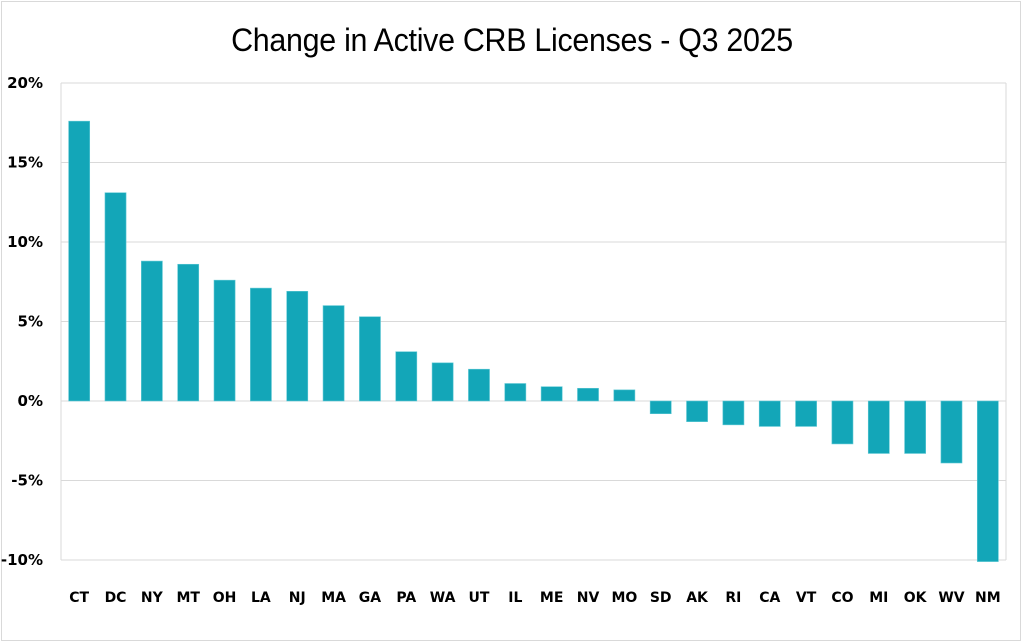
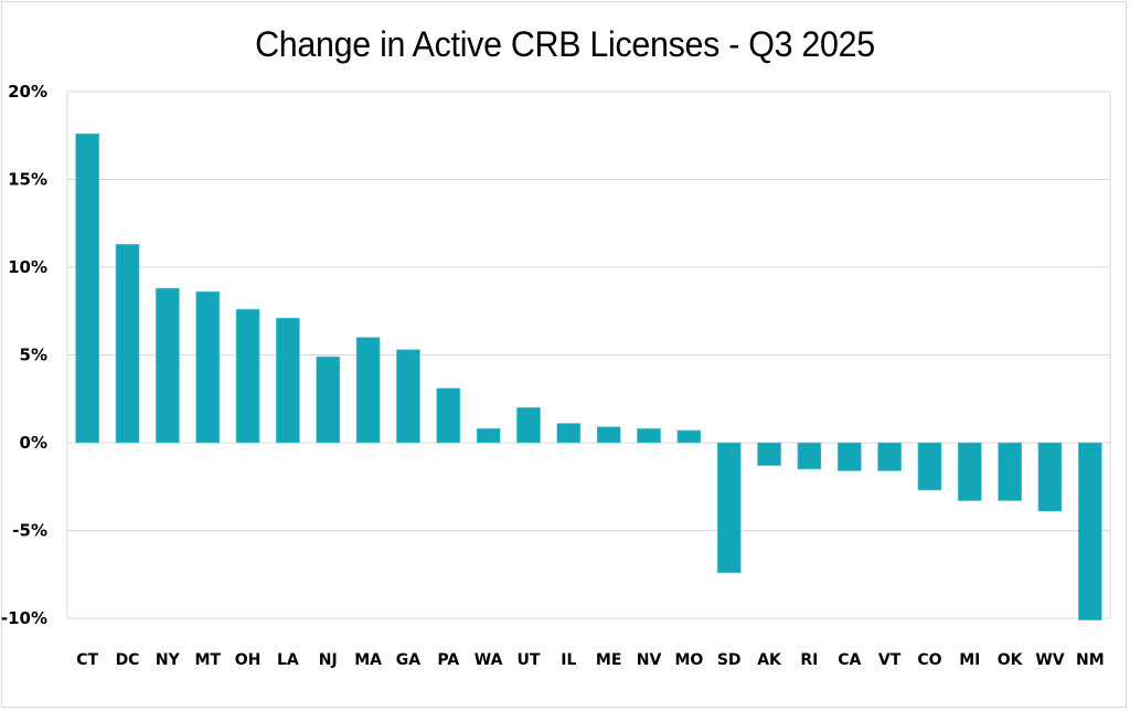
DC: 13.1% -> 11.3%
NJ: 6.9% -> 4.9%
WA: 2.4% -> 0.8%
SD: -0.8% -> -7.4%
